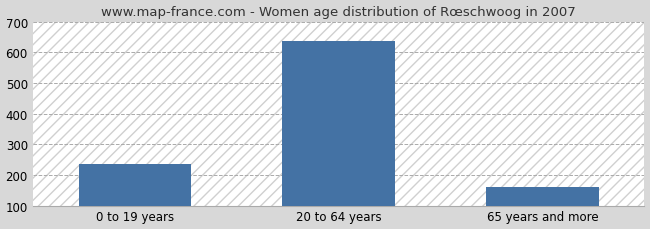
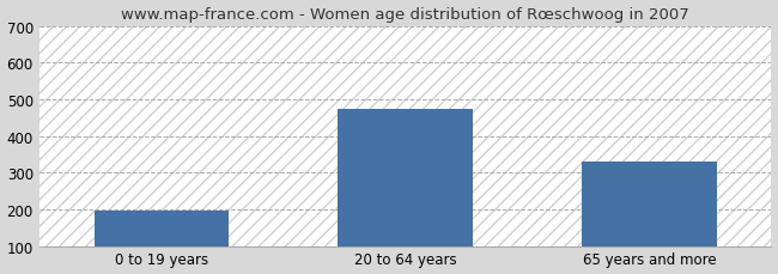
0 to 19 years: 235 -> 195
20 to 64 years: 635 -> 475
65 years and more: 160 -> 330
